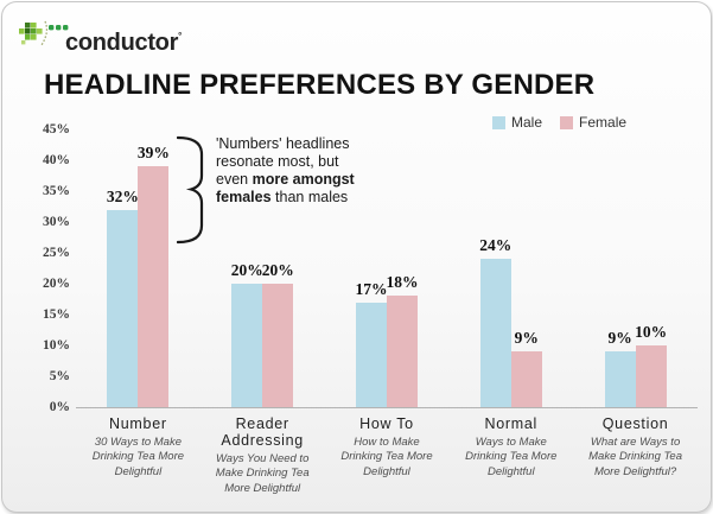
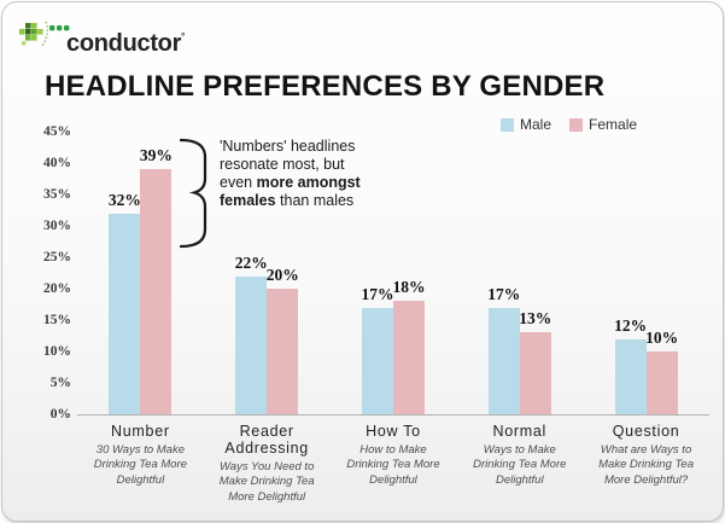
Male/Reader Addressing: 20% -> 22%
Male/Normal: 24% -> 17%
Female/Normal: 9% -> 13%
Male/Question: 9% -> 12%
